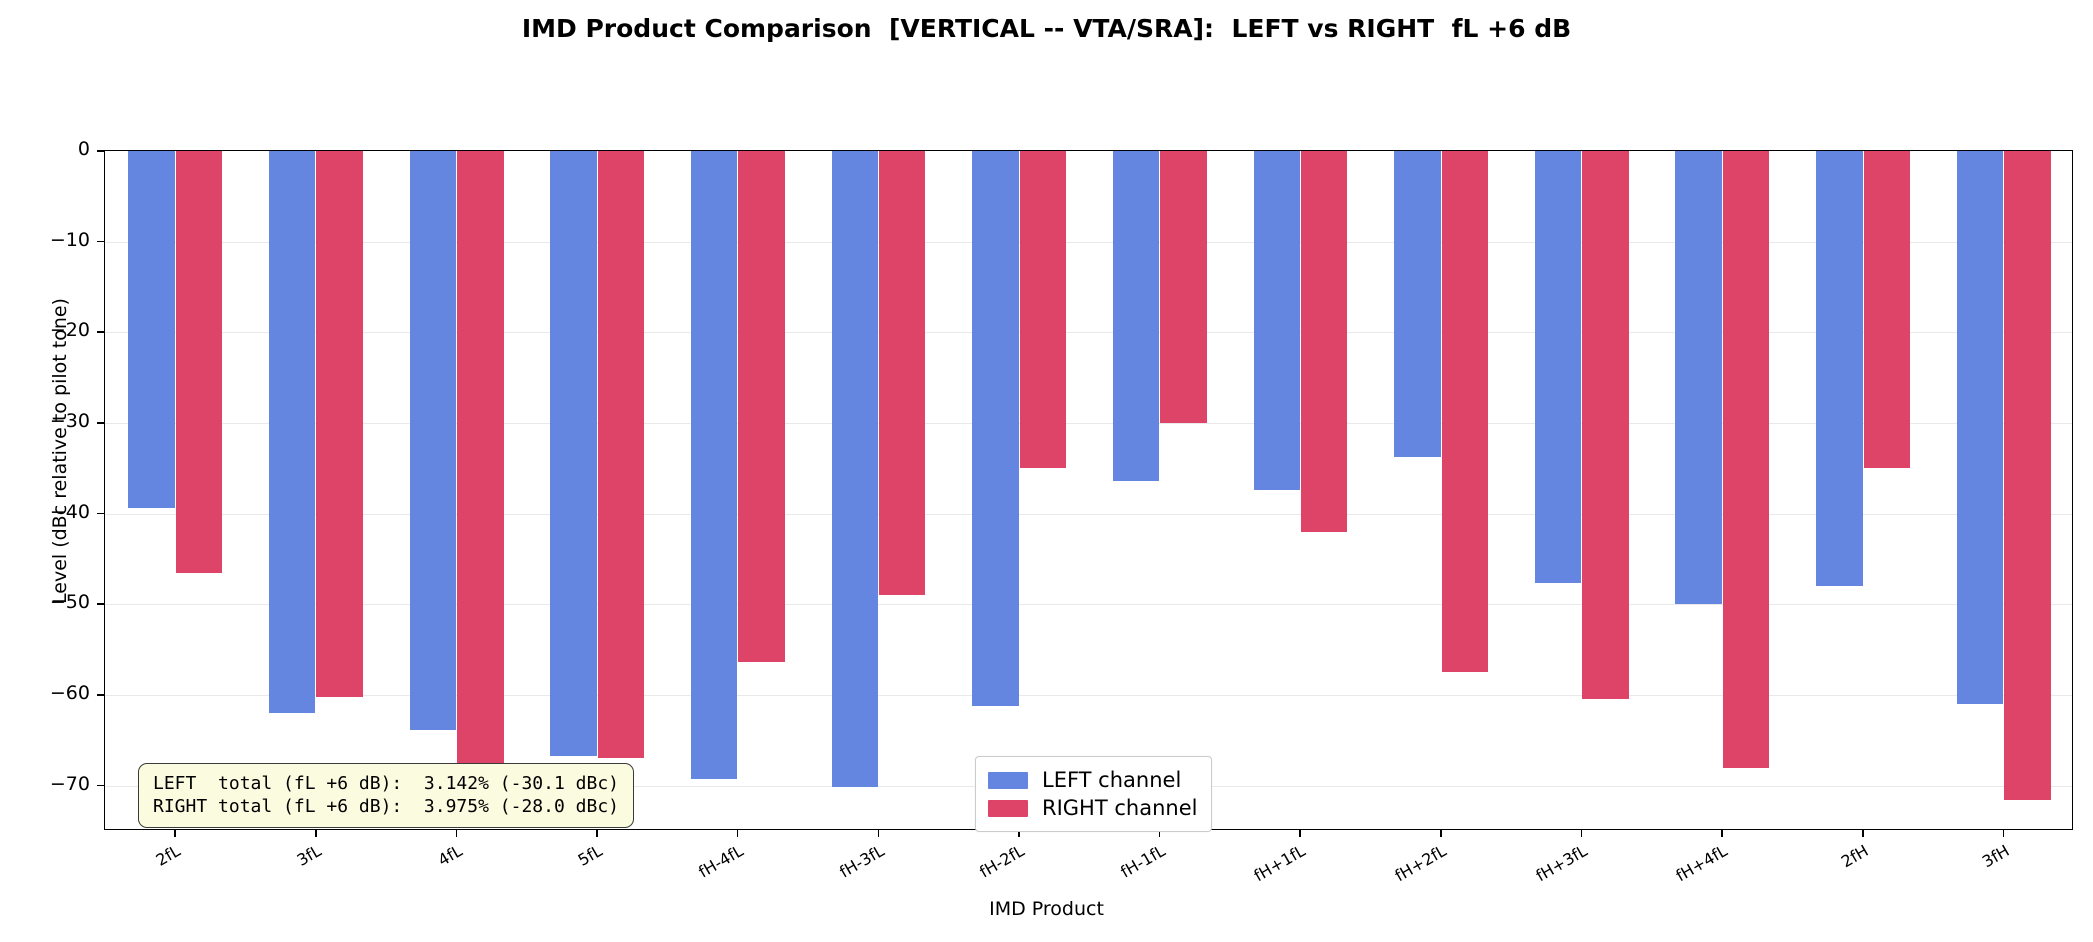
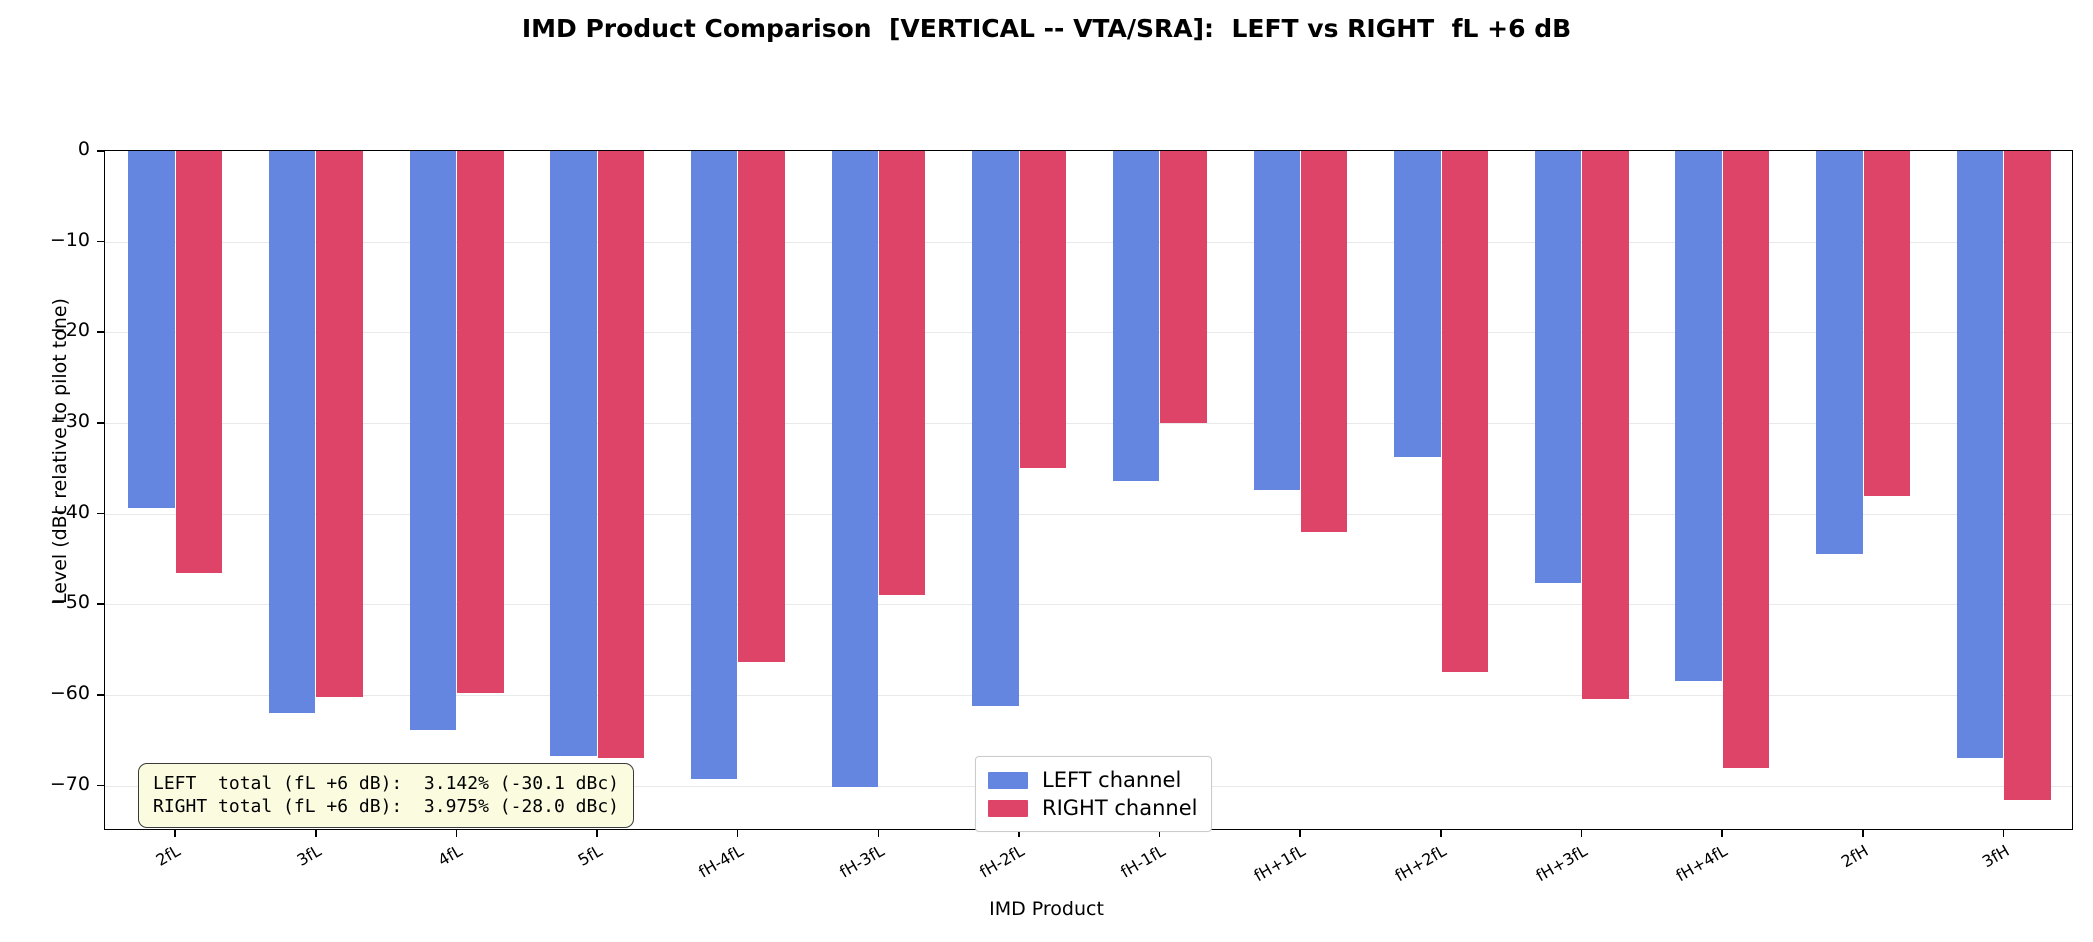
RIGHT channel/4fL: -71 -> -60
LEFT channel/fH+4fL: -50 -> -58
LEFT channel/2fH: -48 -> -44
RIGHT channel/2fH: -35 -> -38
LEFT channel/3fH: -61 -> -67
